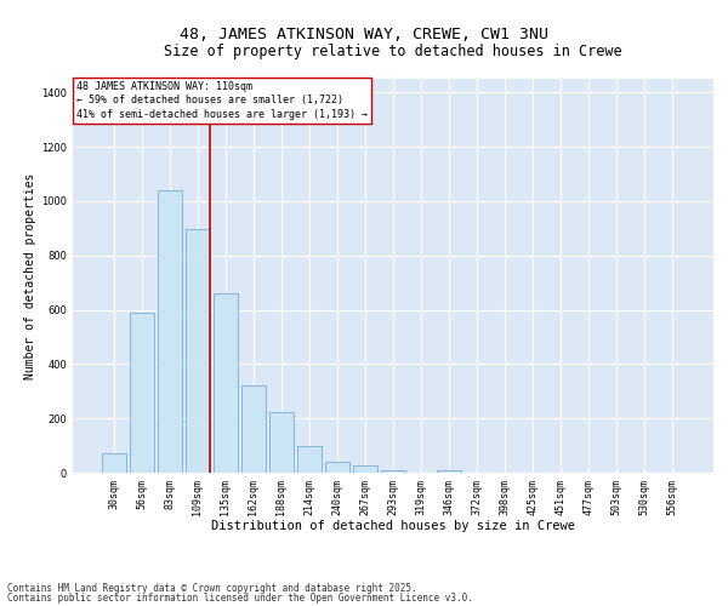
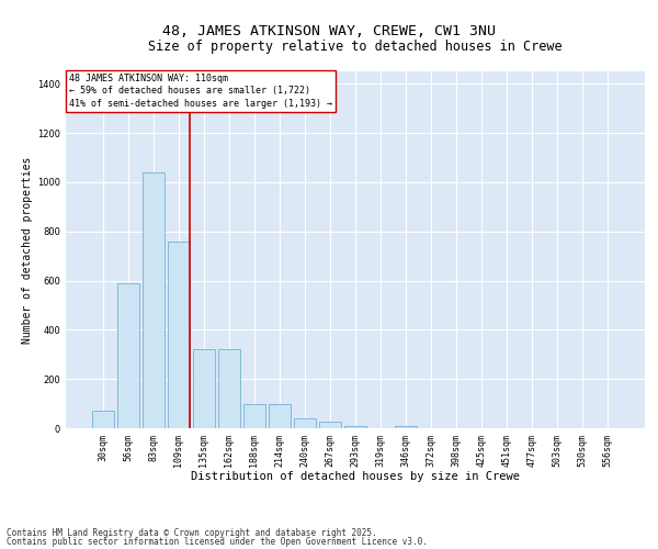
109sqm: 895 -> 760
135sqm: 660 -> 320
188sqm: 225 -> 100
